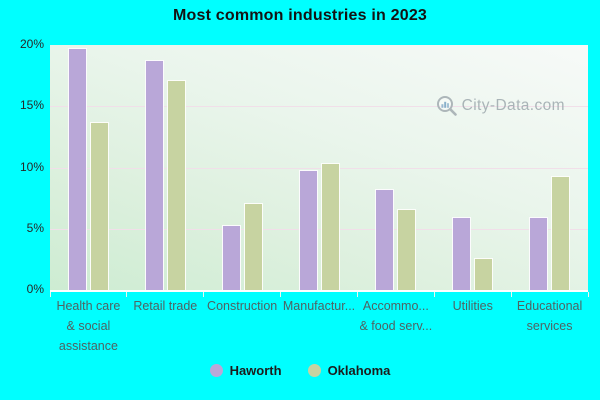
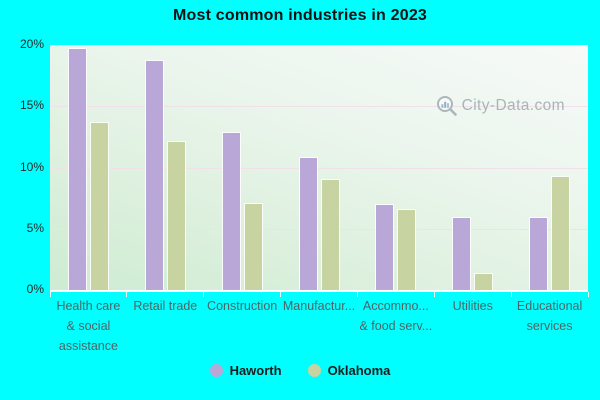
Oklahoma/Retail trade: 17.1% -> 12.1%
Haworth/Construction: 5.2% -> 12.8%
Haworth/Manufactur...: 9.7% -> 10.8%
Oklahoma/Manufactur...: 10.3% -> 9.0%
Haworth/Accommo... & food serv...: 8.2% -> 6.9%
Oklahoma/Utilities: 2.5% -> 1.3%
